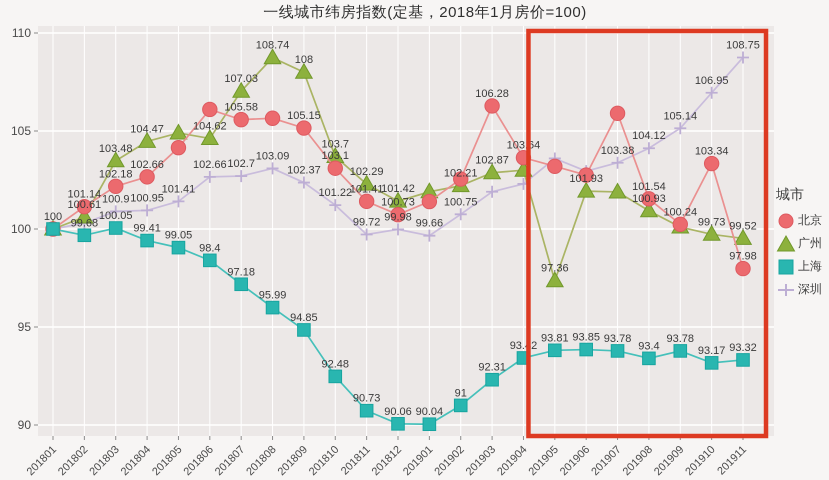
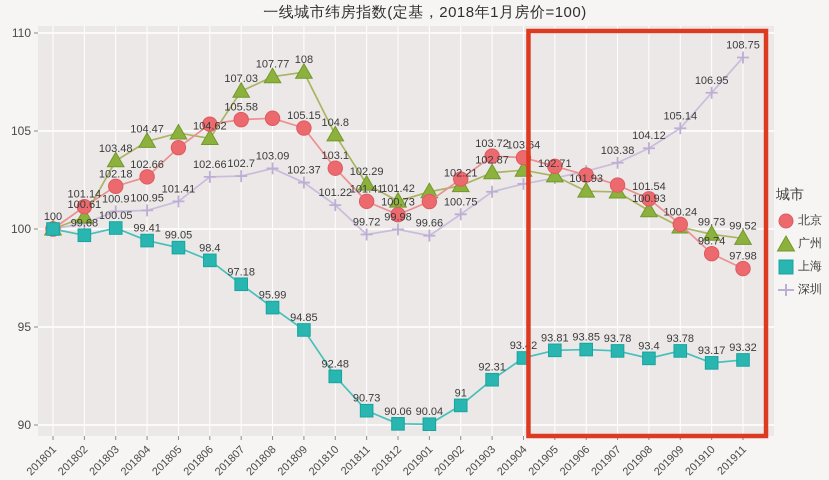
北京/201806: 106.1 -> 105.3
广州/201808: 108.74 -> 107.77
广州/201810: 103.7 -> 104.8
北京/201903: 106.28 -> 103.72
广州/201905: 97.36 -> 102.71
深圳/201905: 103.6 -> 102.6
北京/201907: 105.9 -> 102.2
北京/201910: 103.34 -> 98.74
